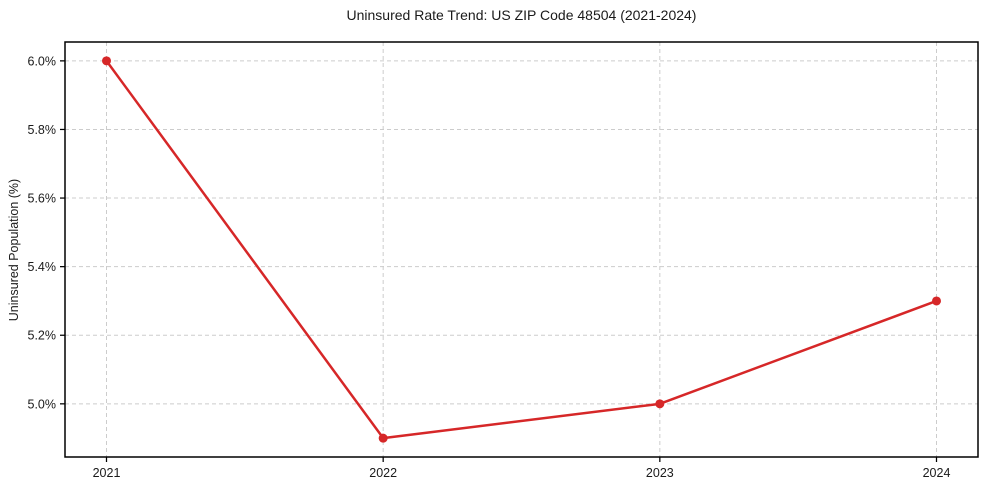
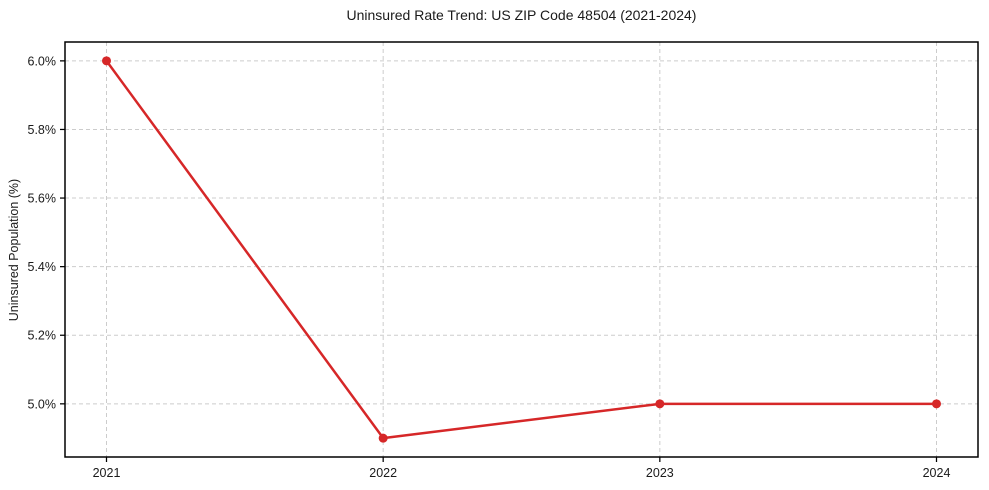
2024: 5.3% -> 5.0%
